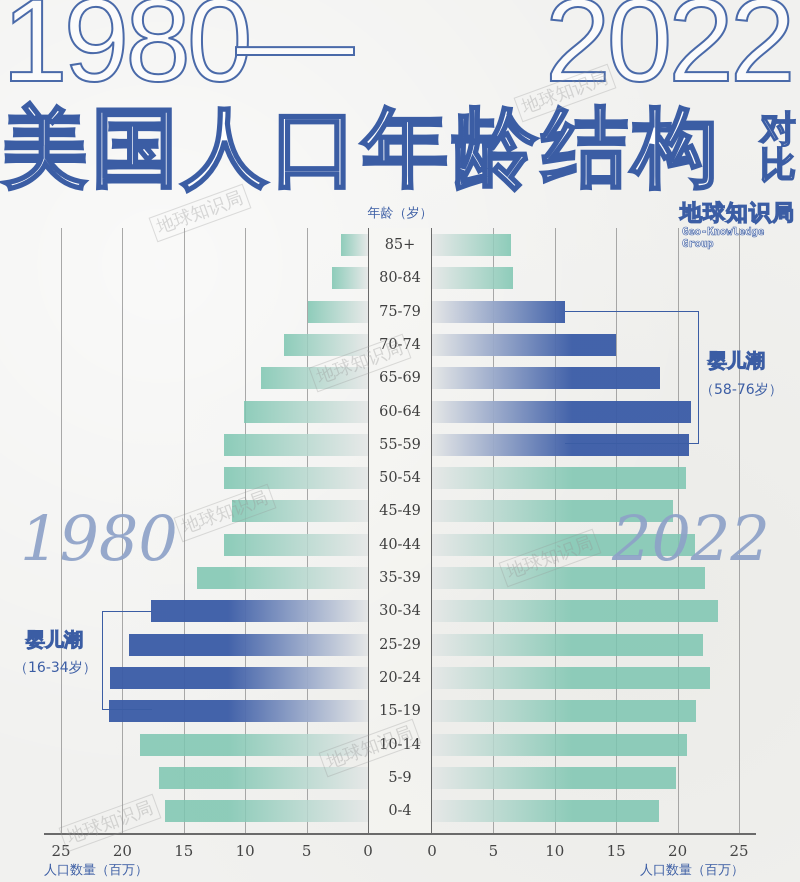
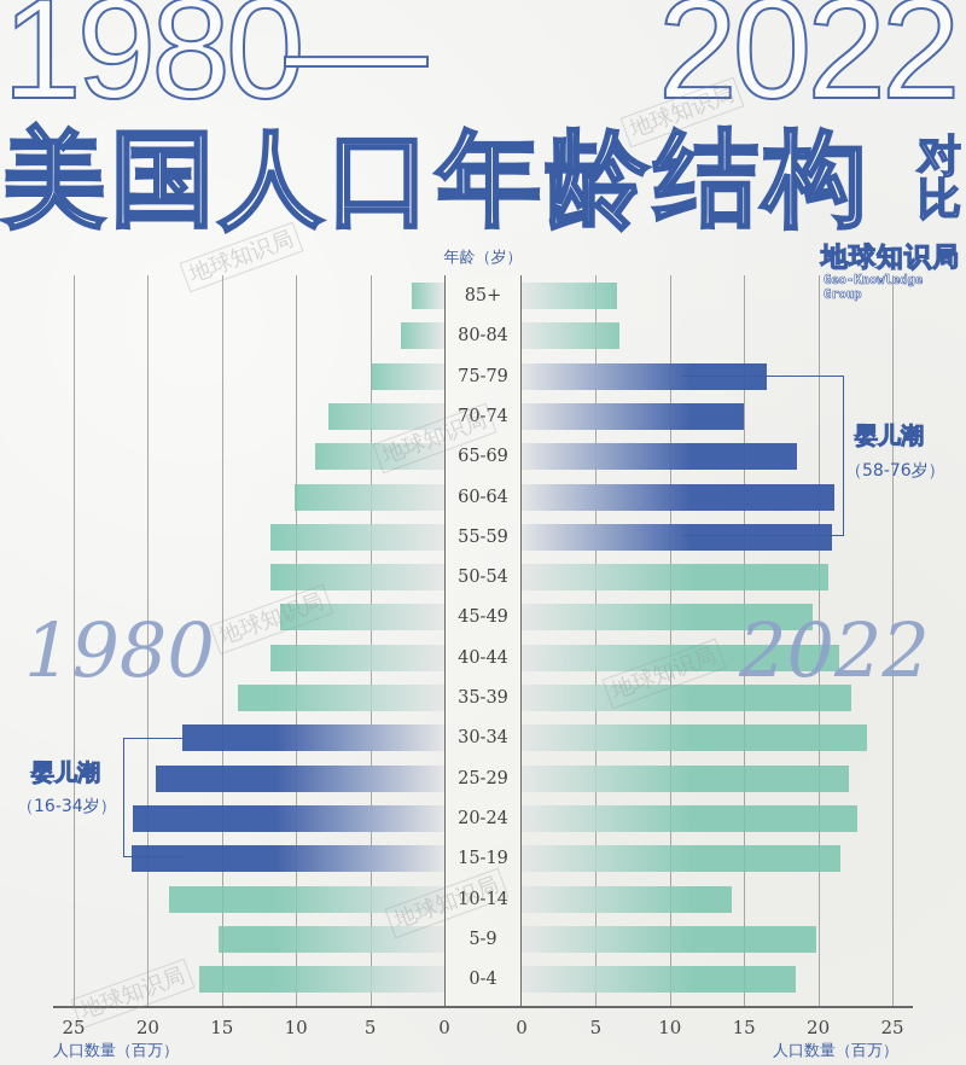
2022/75-79: 10.8 -> 16.5
1980/70-74: 6.8 -> 7.8
2022/10-14: 20.8 -> 14.2
1980/5-9: 17.0 -> 15.2
